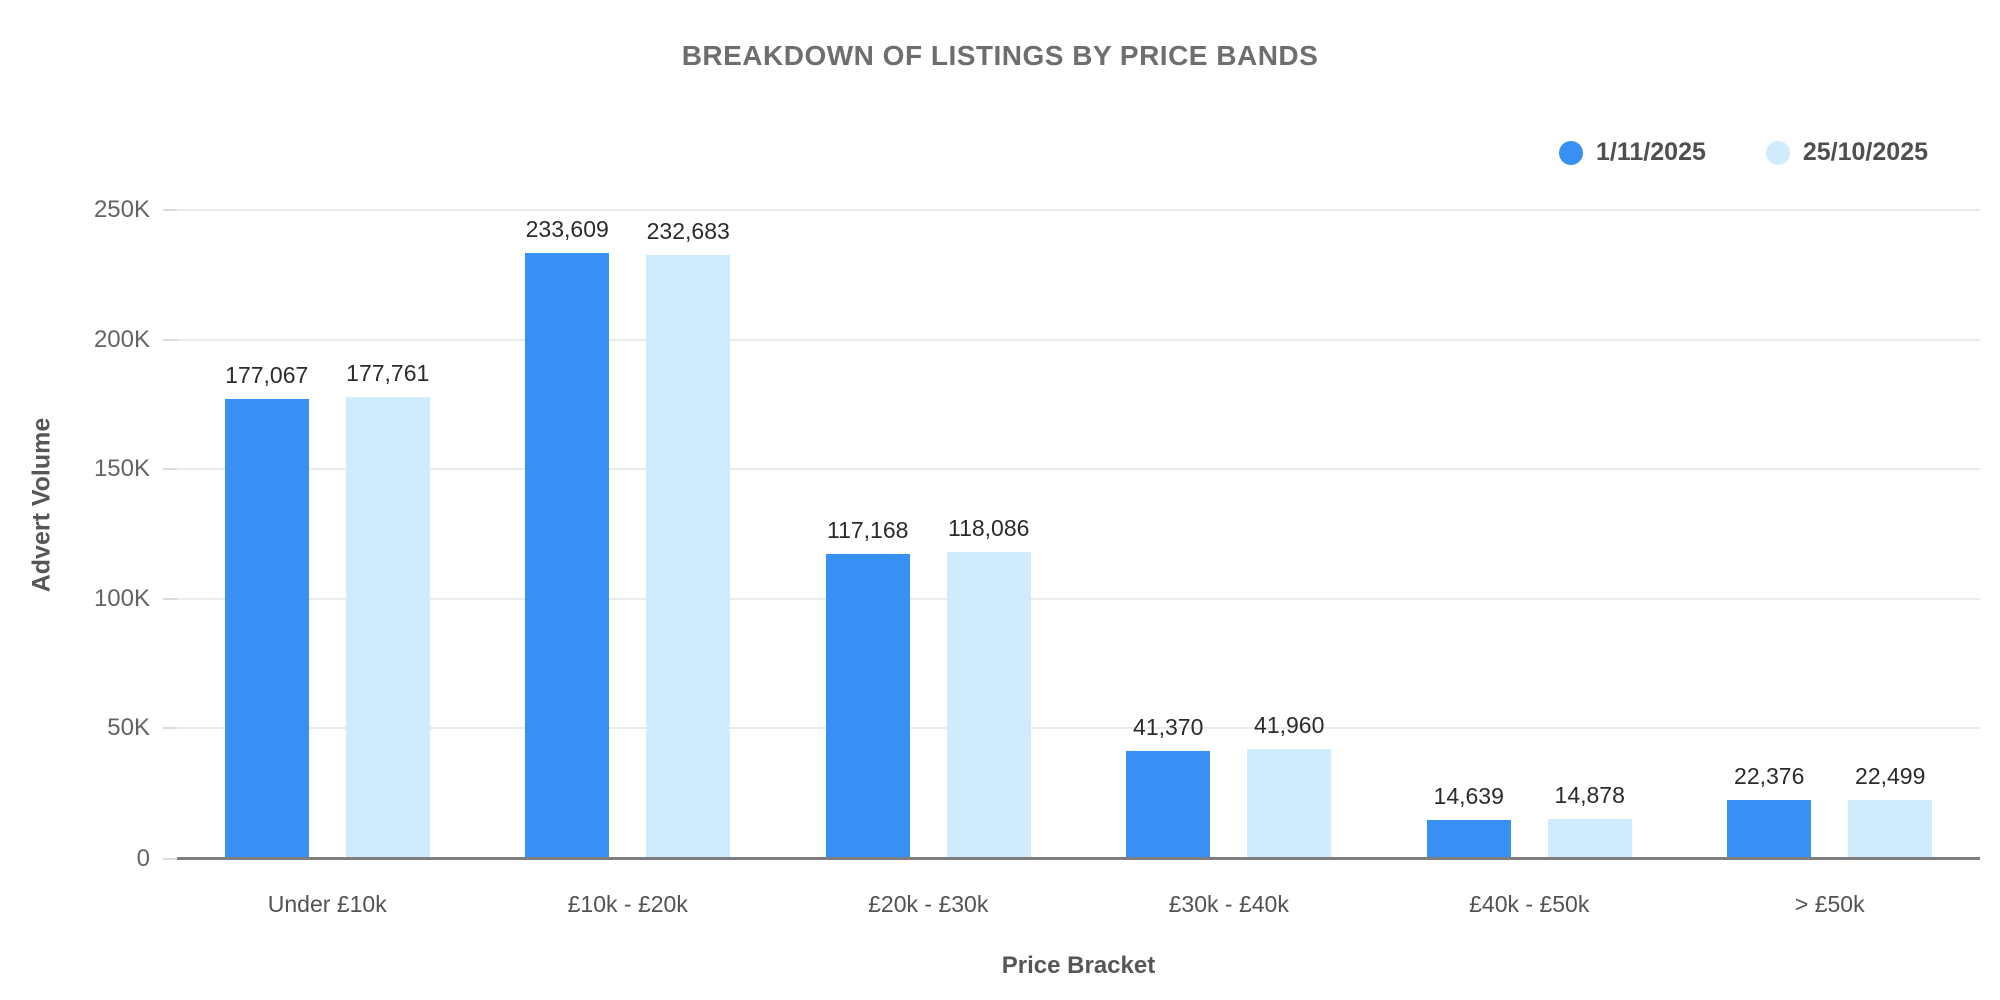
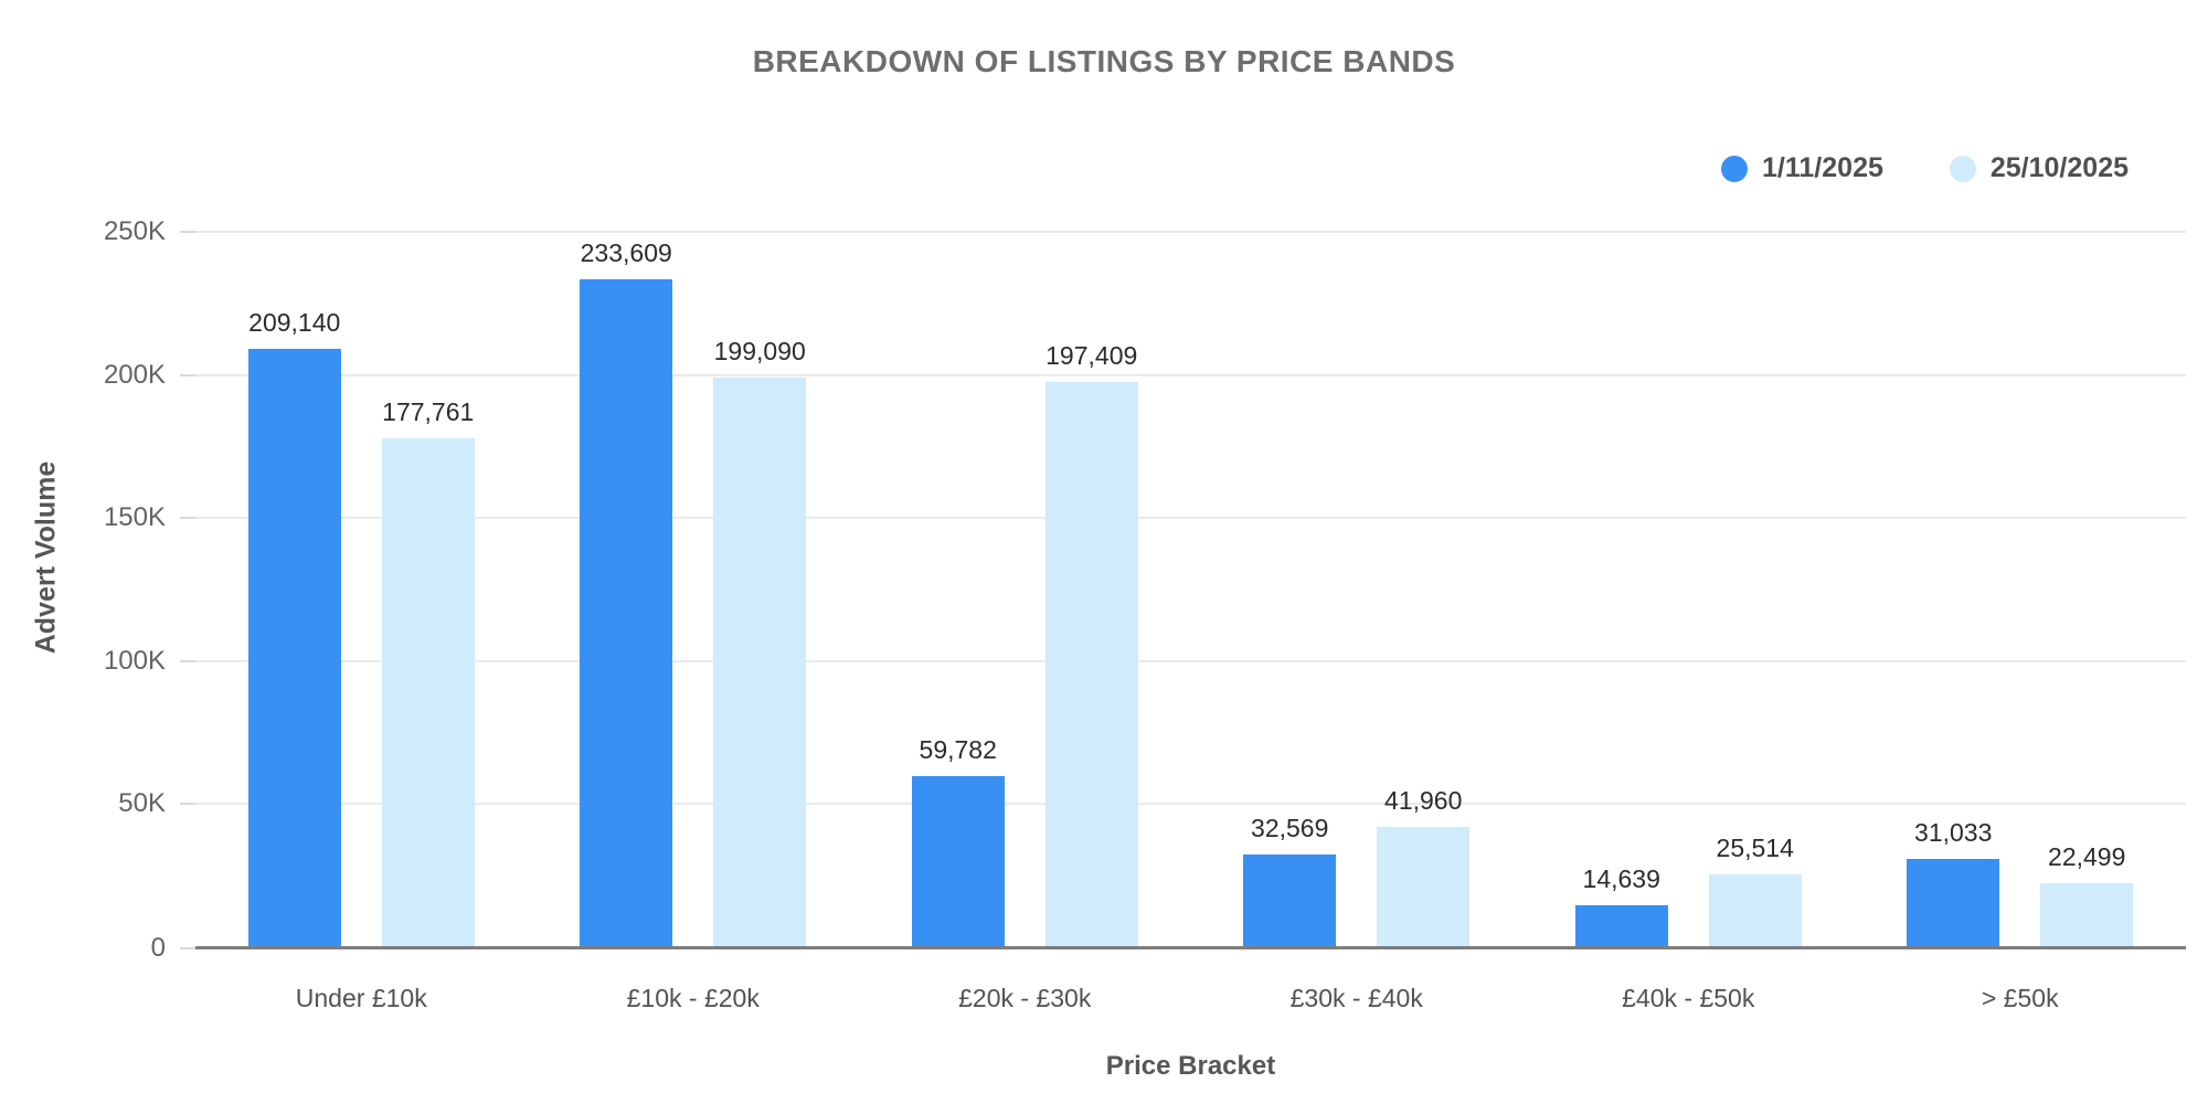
1/11/2025/Under £10k: 177,067 -> 209,140
25/10/2025/£10k - £20k: 232,683 -> 199,090
1/11/2025/£20k - £30k: 117,168 -> 59,782
25/10/2025/£20k - £30k: 118,086 -> 197,409
1/11/2025/£30k - £40k: 41,370 -> 32,569
25/10/2025/£40k - £50k: 14,878 -> 25,514
1/11/2025/> £50k: 22,376 -> 31,033
